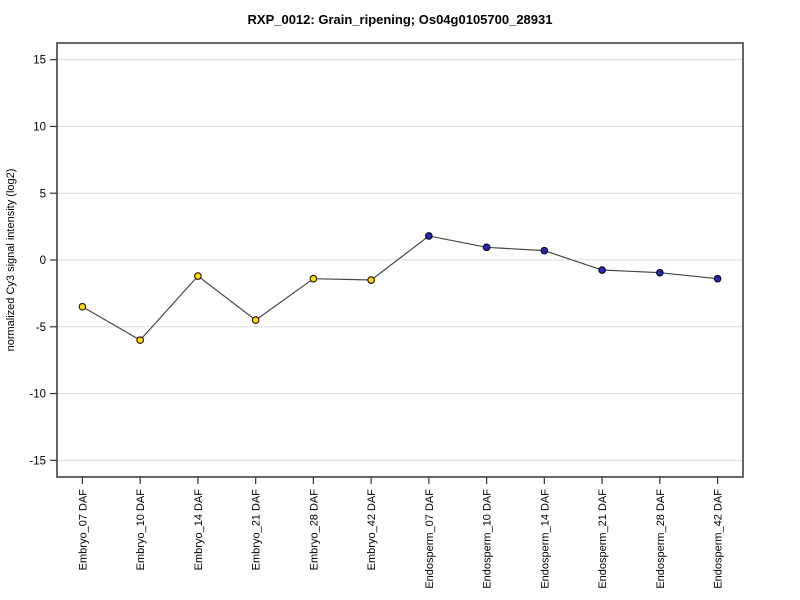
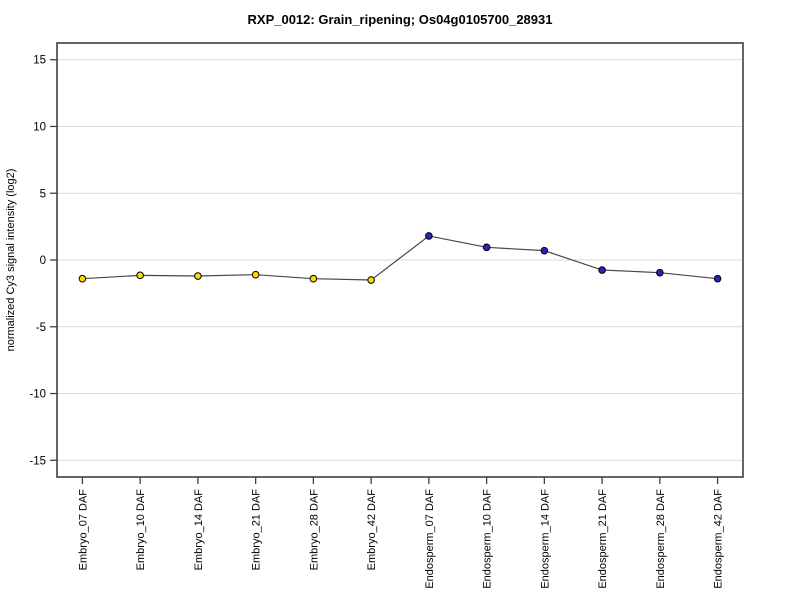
Embryo_07 DAF: -3.5 -> -1.4
Embryo_10 DAF: -6.0 -> -1.1
Embryo_21 DAF: -4.5 -> -1.1
